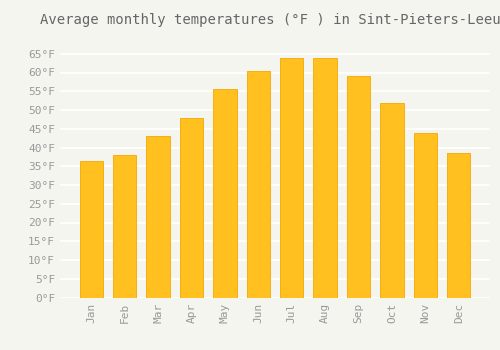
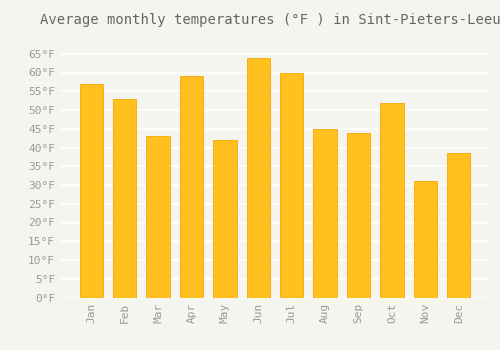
Jan: 36.5°F -> 57.0°F
Feb: 38.0°F -> 53.0°F
Apr: 48.0°F -> 59.0°F
May: 55.5°F -> 42.0°F
Jun: 60.5°F -> 64.0°F
Jul: 64.0°F -> 60.0°F
Aug: 64.0°F -> 45.0°F
Sep: 59.0°F -> 44.0°F
Nov: 44.0°F -> 31.0°F
